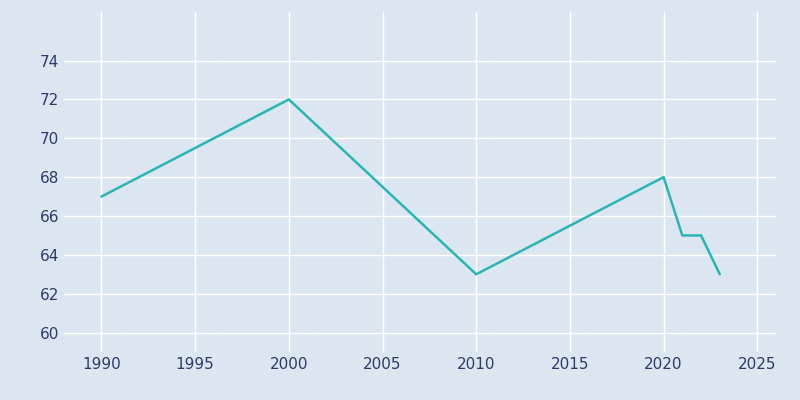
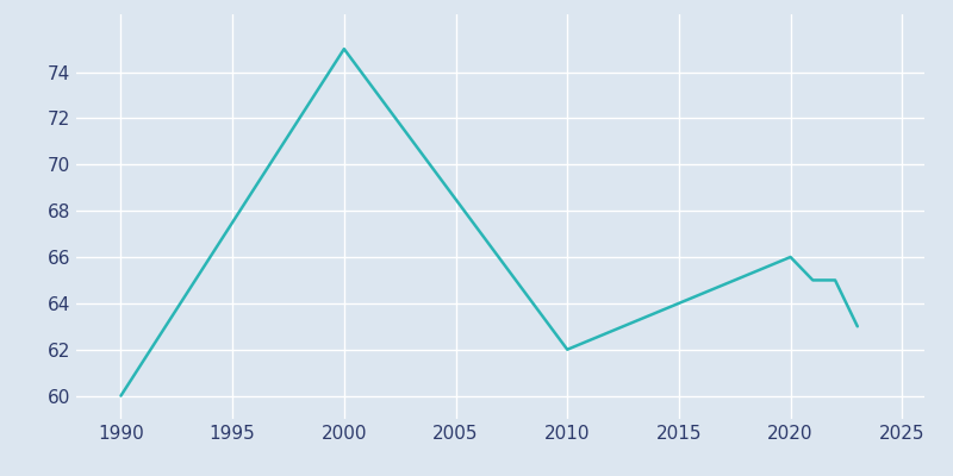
1990: 67 -> 60
2000: 72 -> 75
2010: 63 -> 62
2020: 68 -> 66
